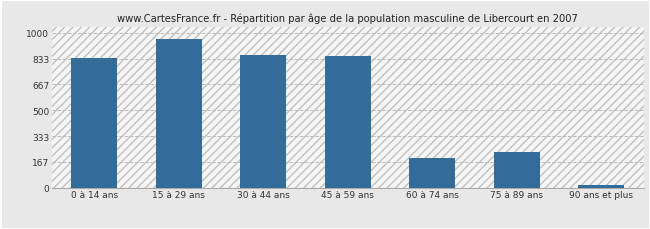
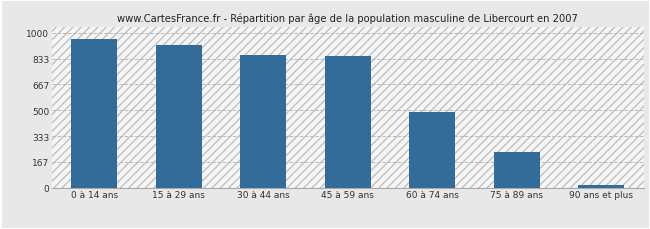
0 à 14 ans: 840 -> 960
15 à 29 ans: 960 -> 920
60 à 74 ans: 190 -> 490
